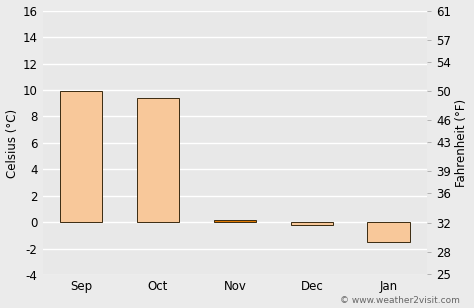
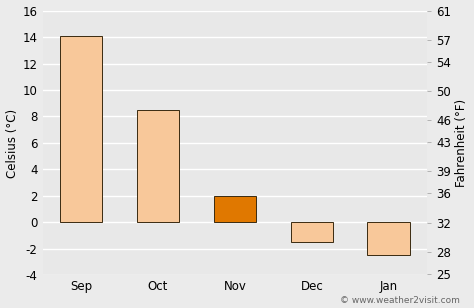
Sep: 9.9 -> 14.1
Oct: 9.4 -> 8.5
Nov: 0.2 -> 2.0
Dec: -0.2 -> -1.5
Jan: -1.5 -> -2.5
